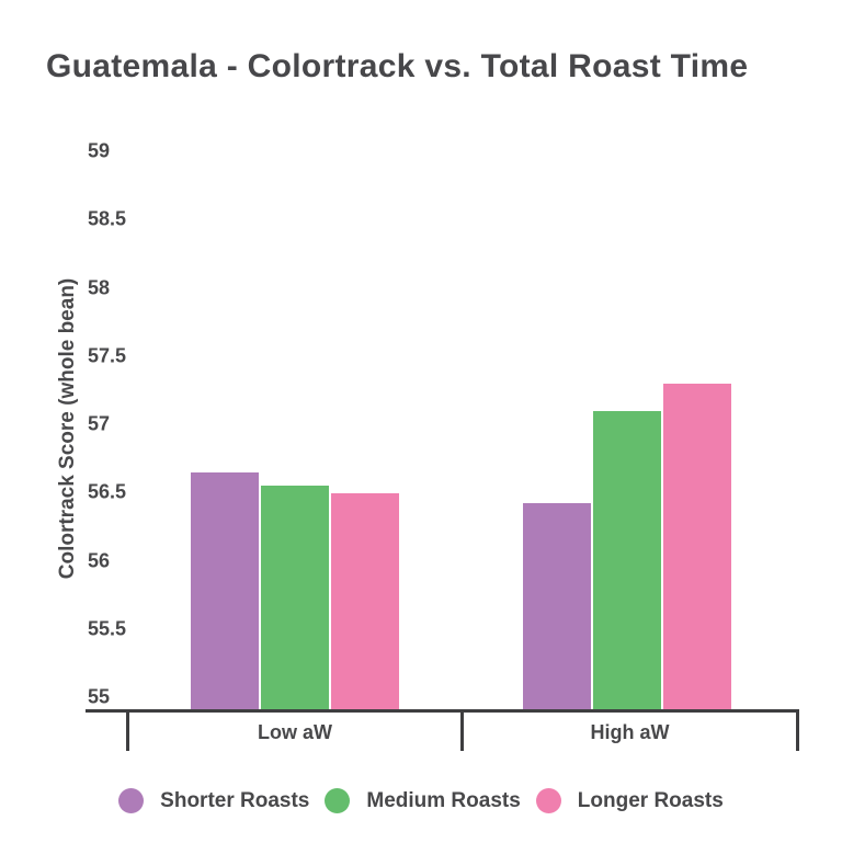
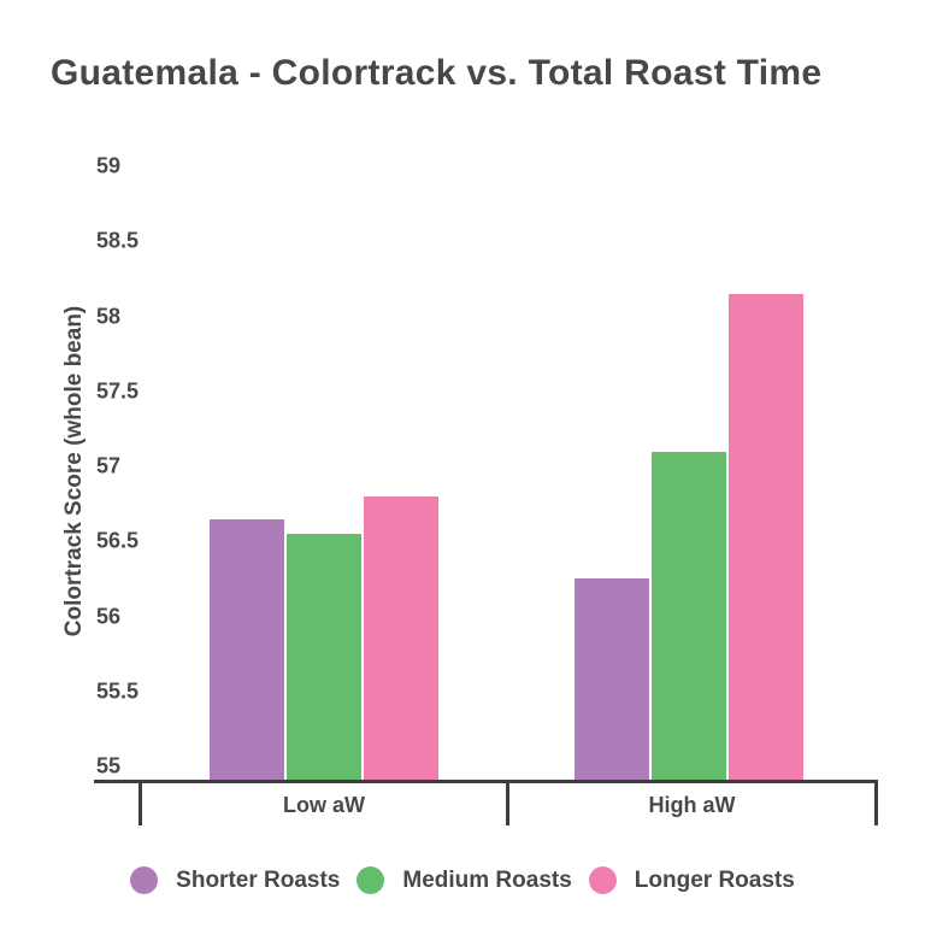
Longer Roasts/Low aW: 56.49 -> 56.80
Shorter Roasts/High aW: 56.42 -> 56.25
Longer Roasts/High aW: 57.30 -> 58.15
